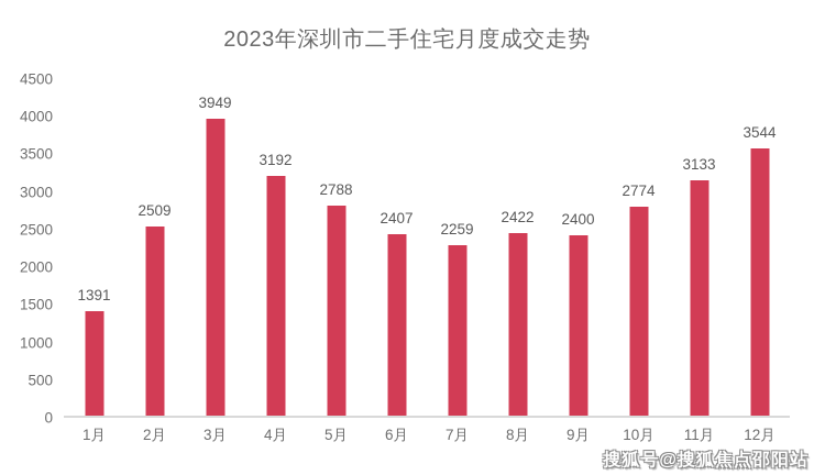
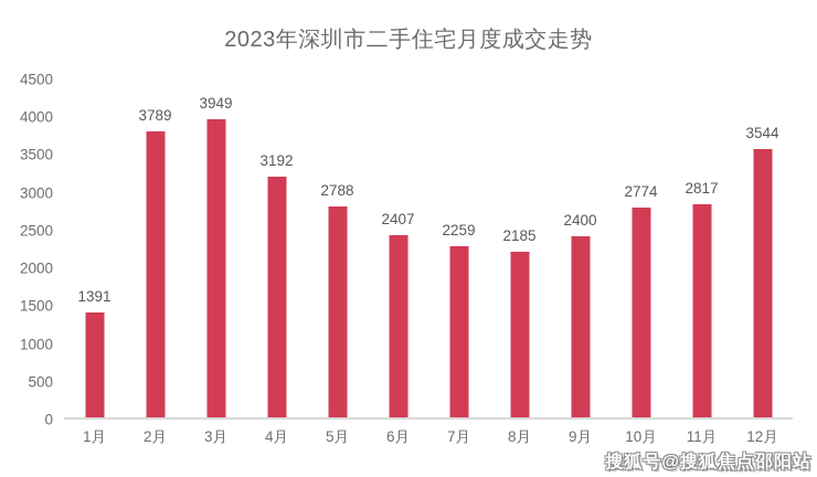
2月: 2509 -> 3789
8月: 2422 -> 2185
11月: 3133 -> 2817
